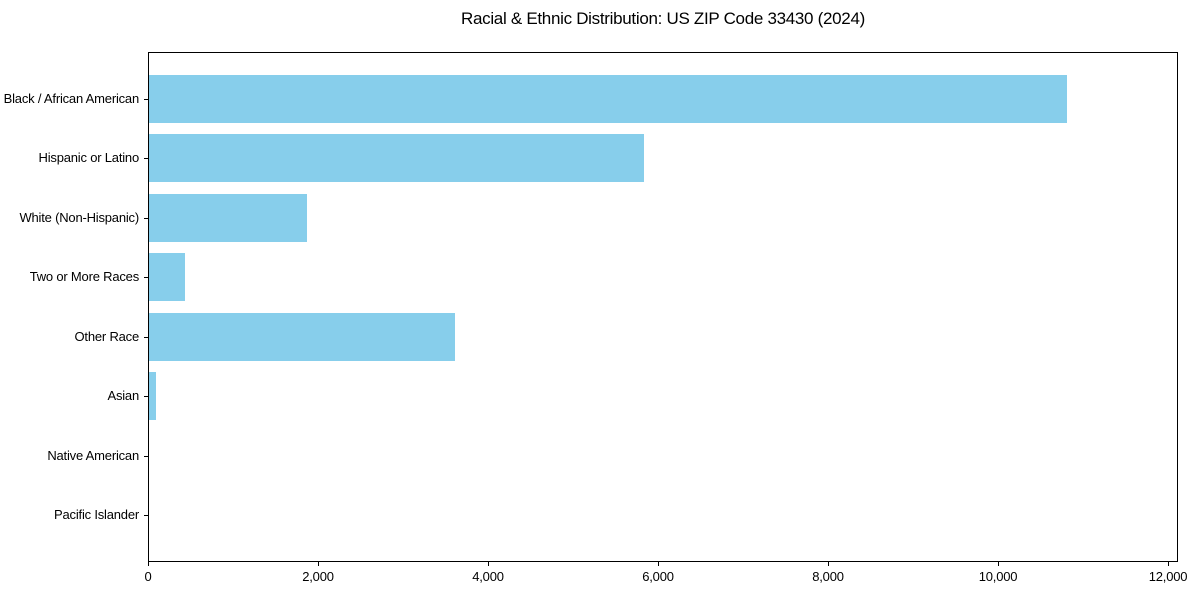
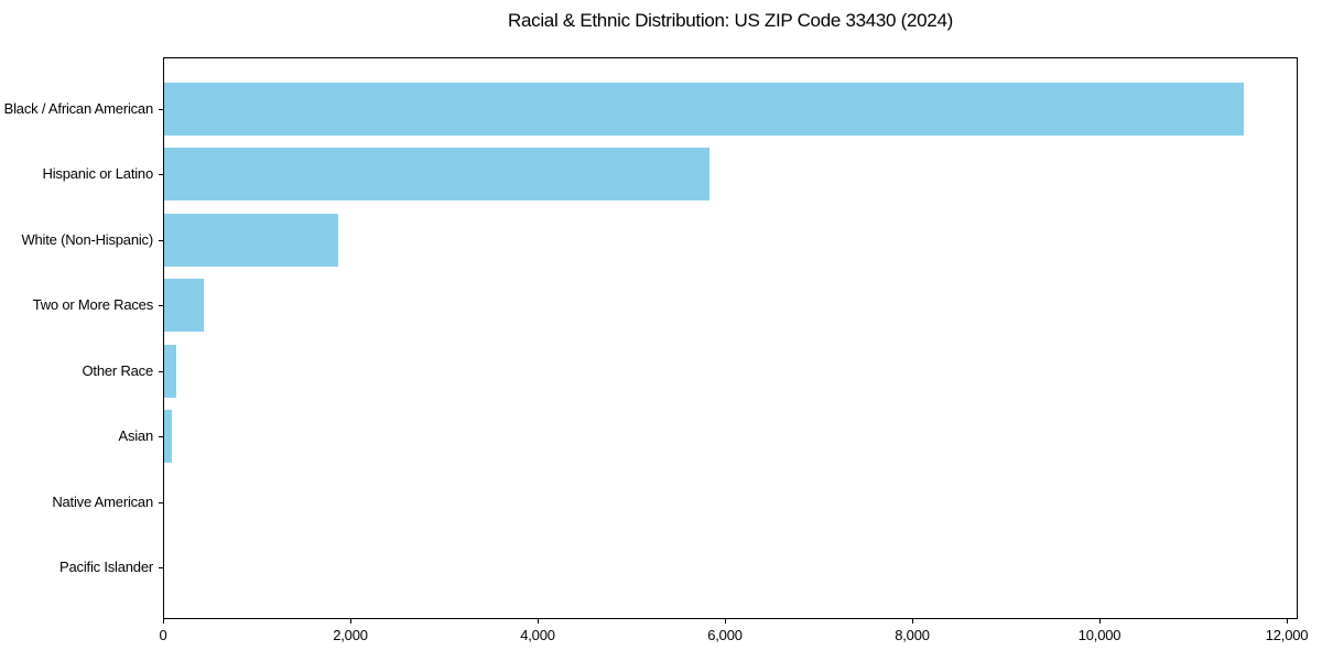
Black / African American: 10800 -> 11500
Other Race: 3600 -> 100
